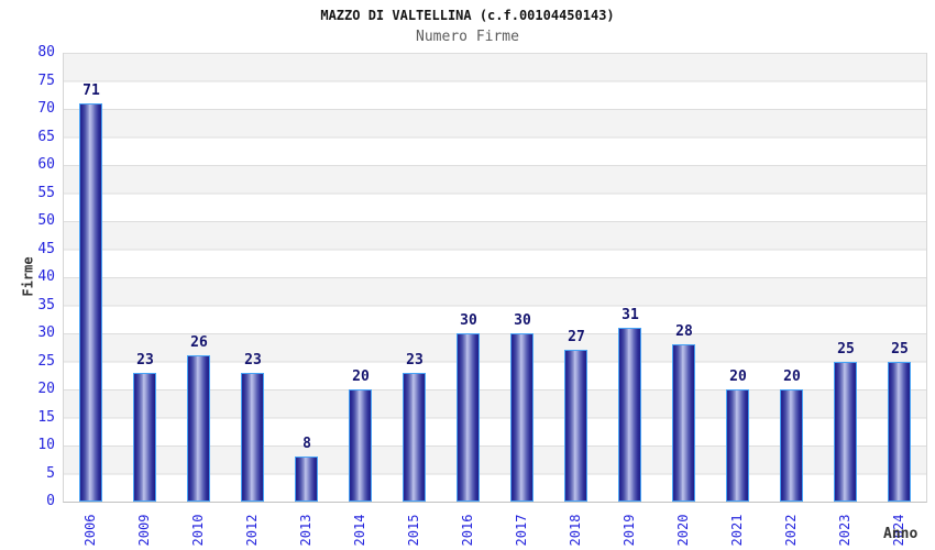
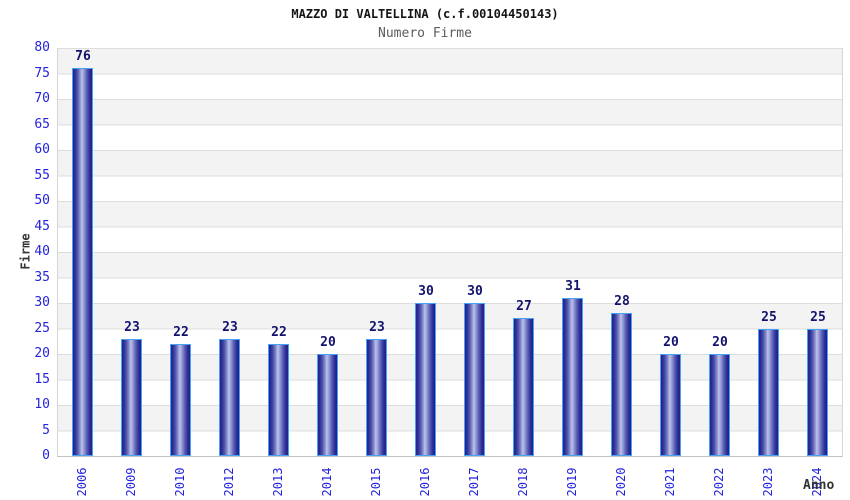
2006: 71 -> 76
2010: 26 -> 22
2013: 8 -> 22
